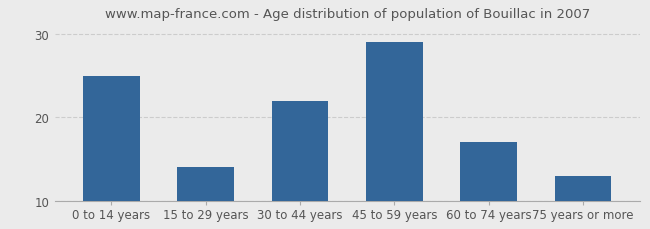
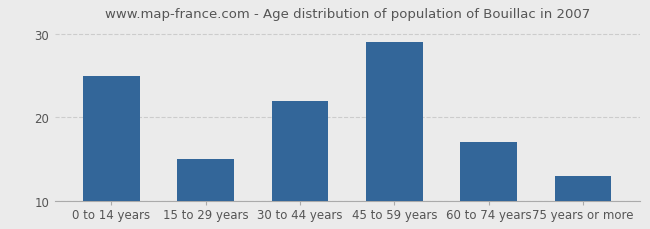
15 to 29 years: 14 -> 15
